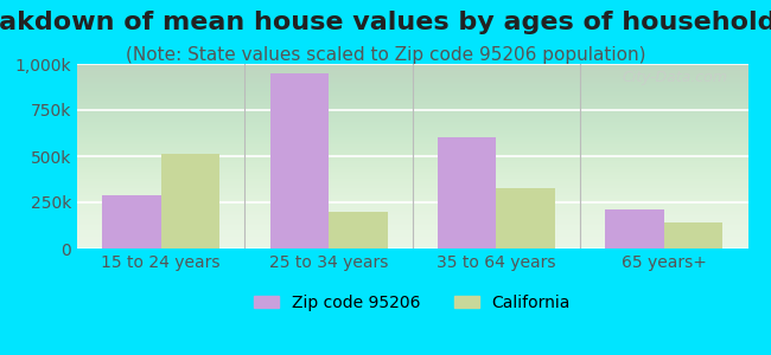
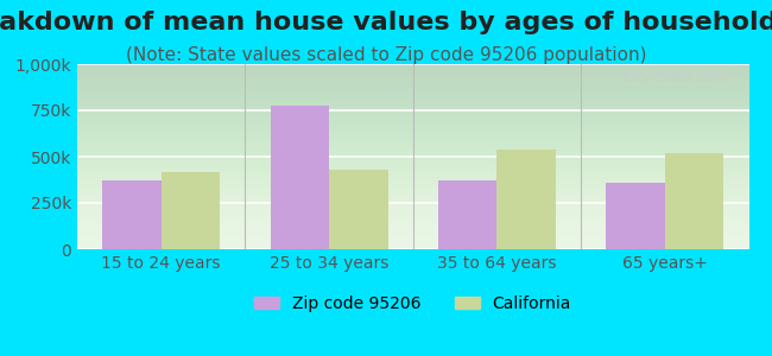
Zip code 95206/15 to 24 years: 290k -> 370k
California/15 to 24 years: 510k -> 420k
Zip code 95206/25 to 34 years: 950k -> 780k
California/25 to 34 years: 200k -> 430k
Zip code 95206/35 to 64 years: 600k -> 370k
California/35 to 64 years: 330k -> 540k
Zip code 95206/65 years+: 210k -> 360k
California/65 years+: 140k -> 520k
